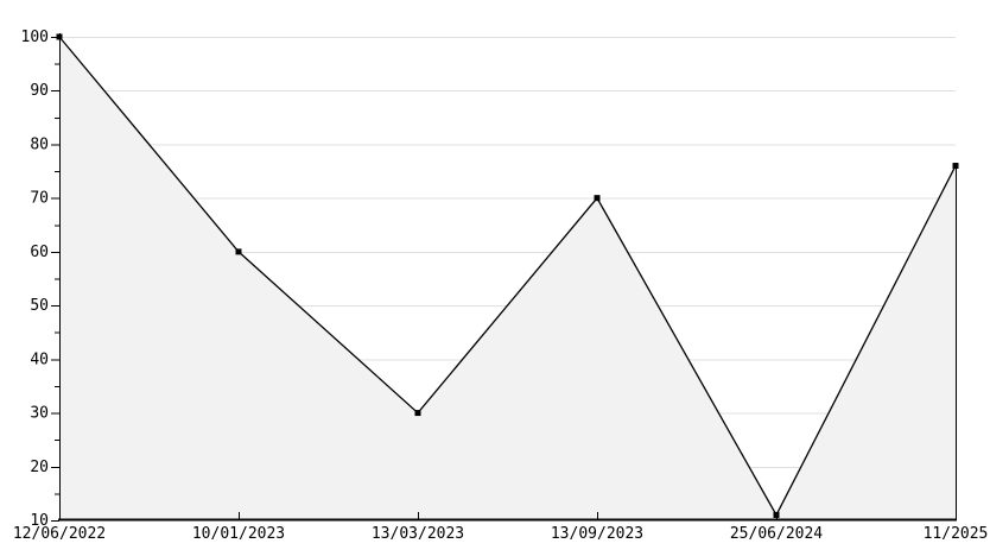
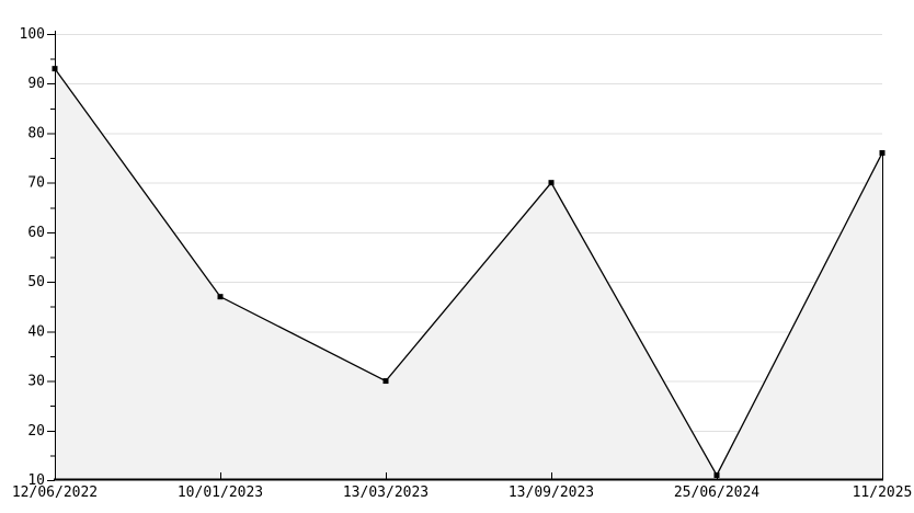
12/06/2022: 100 -> 93
10/01/2023: 60 -> 47
